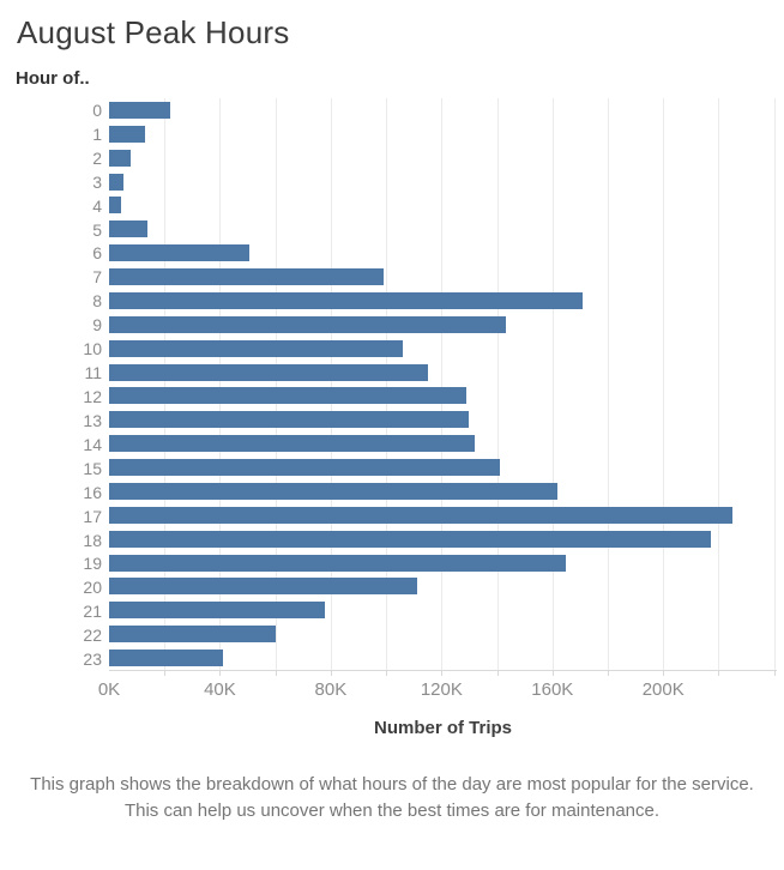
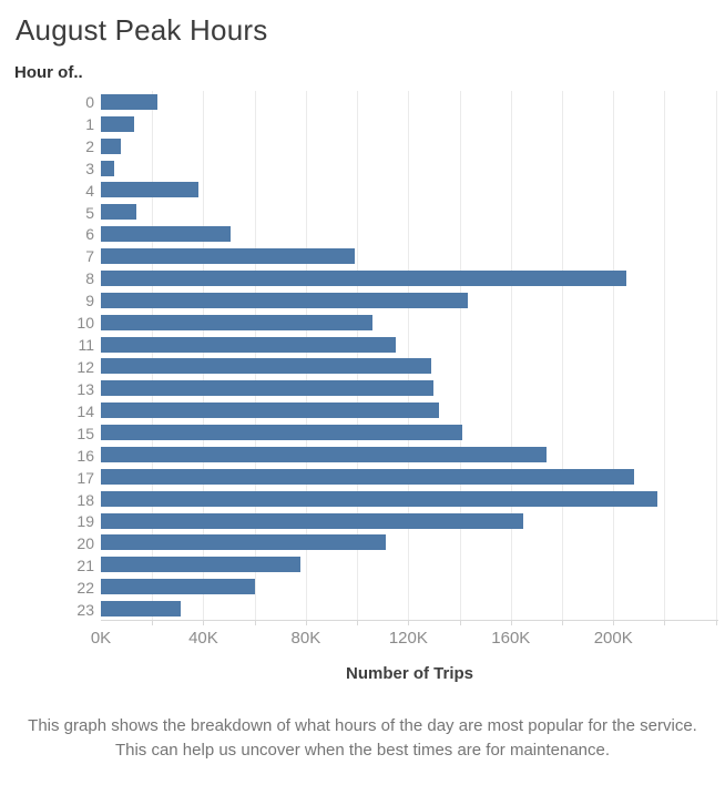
4: 4K -> 38K
8: 171K -> 205K
16: 162K -> 174K
17: 225K -> 208K
23: 41K -> 31K
